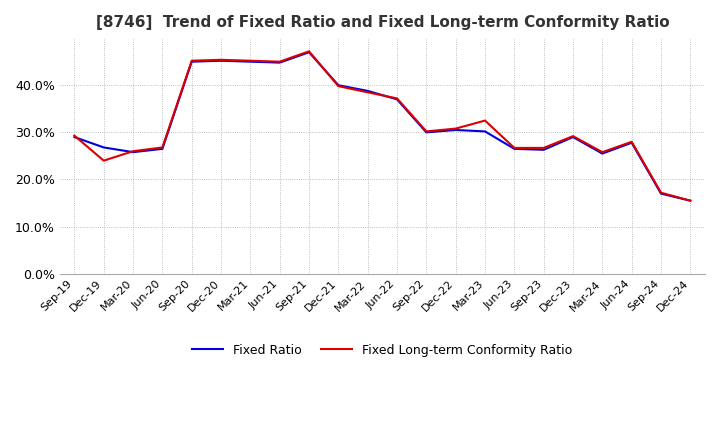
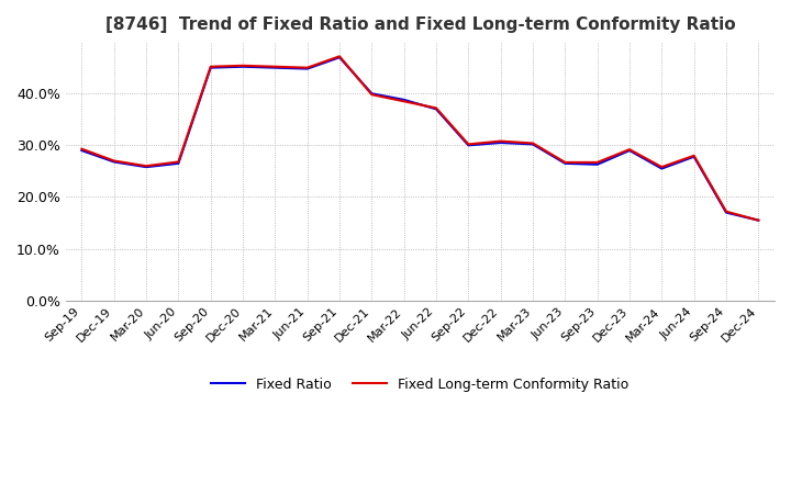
Fixed Long-term Conformity Ratio/Dec-19: 24.0% -> 27.0%
Fixed Long-term Conformity Ratio/Mar-23: 32.5% -> 30.4%
